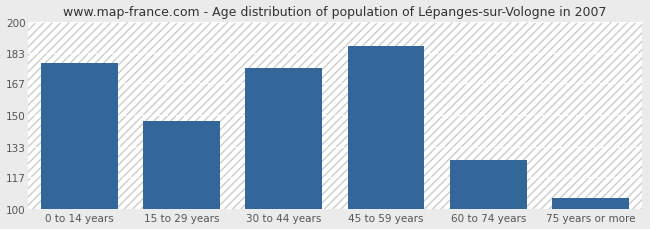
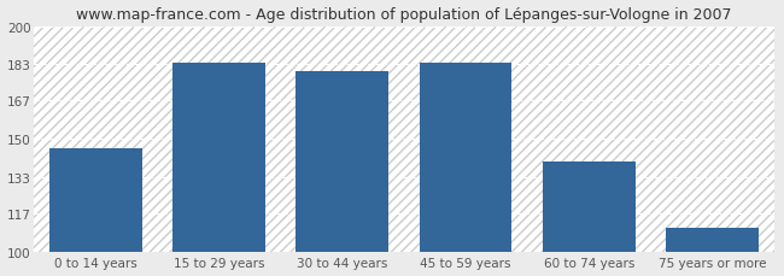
0 to 14 years: 178 -> 146
15 to 29 years: 147 -> 184
30 to 44 years: 175 -> 180
45 to 59 years: 187 -> 184
60 to 74 years: 126 -> 140
75 years or more: 106 -> 111
